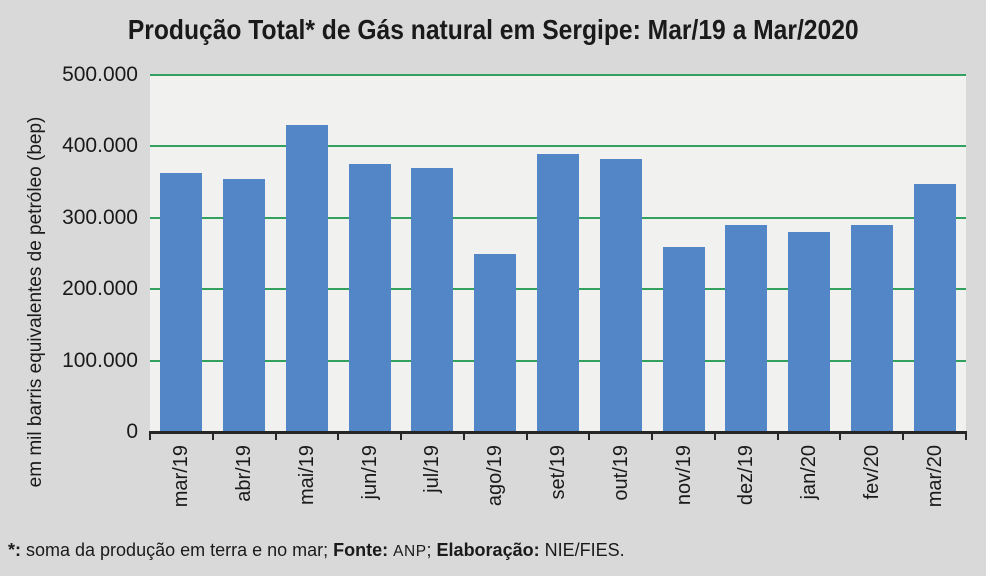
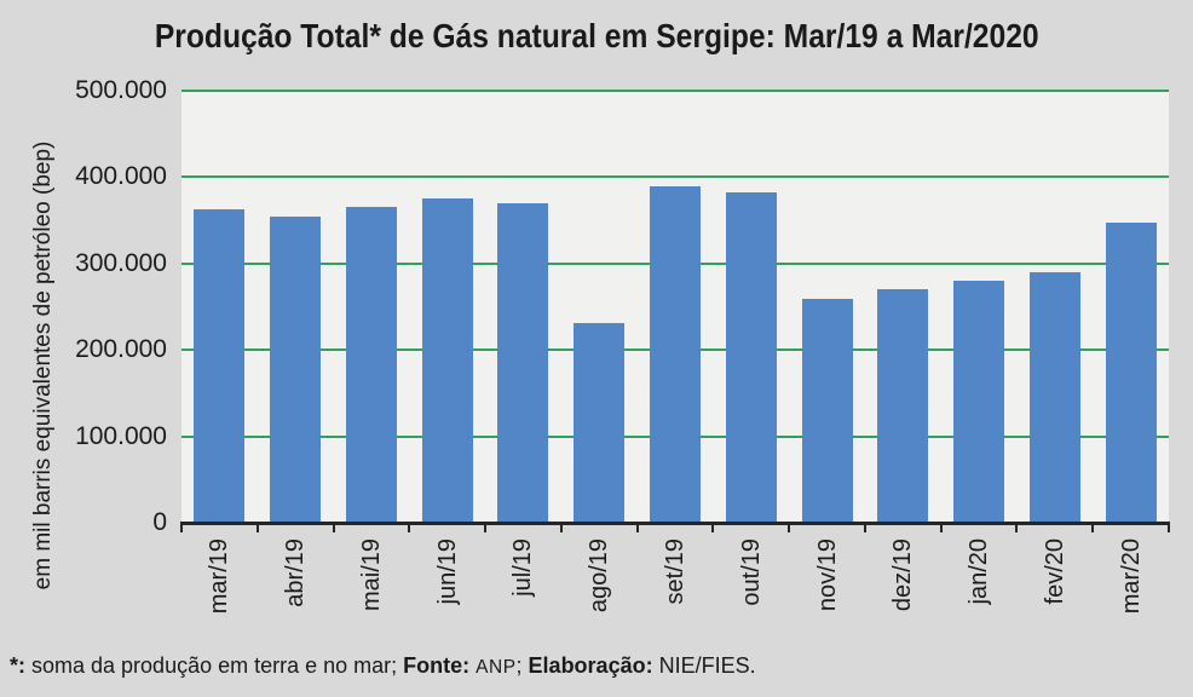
mai/19: 430000 -> 360000
ago/19: 250000 -> 230000
dez/19: 290000 -> 270000
